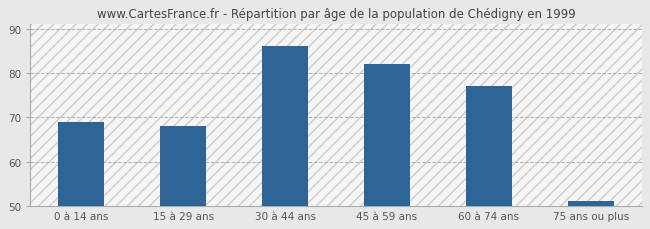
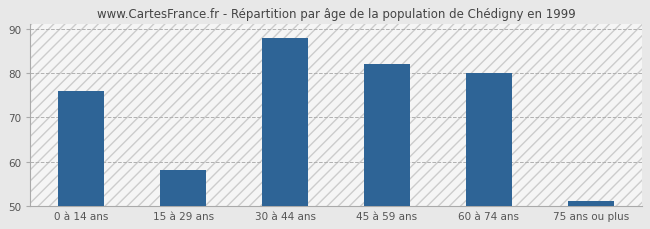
0 à 14 ans: 69 -> 76
15 à 29 ans: 68 -> 58
30 à 44 ans: 86 -> 88
60 à 74 ans: 77 -> 80
